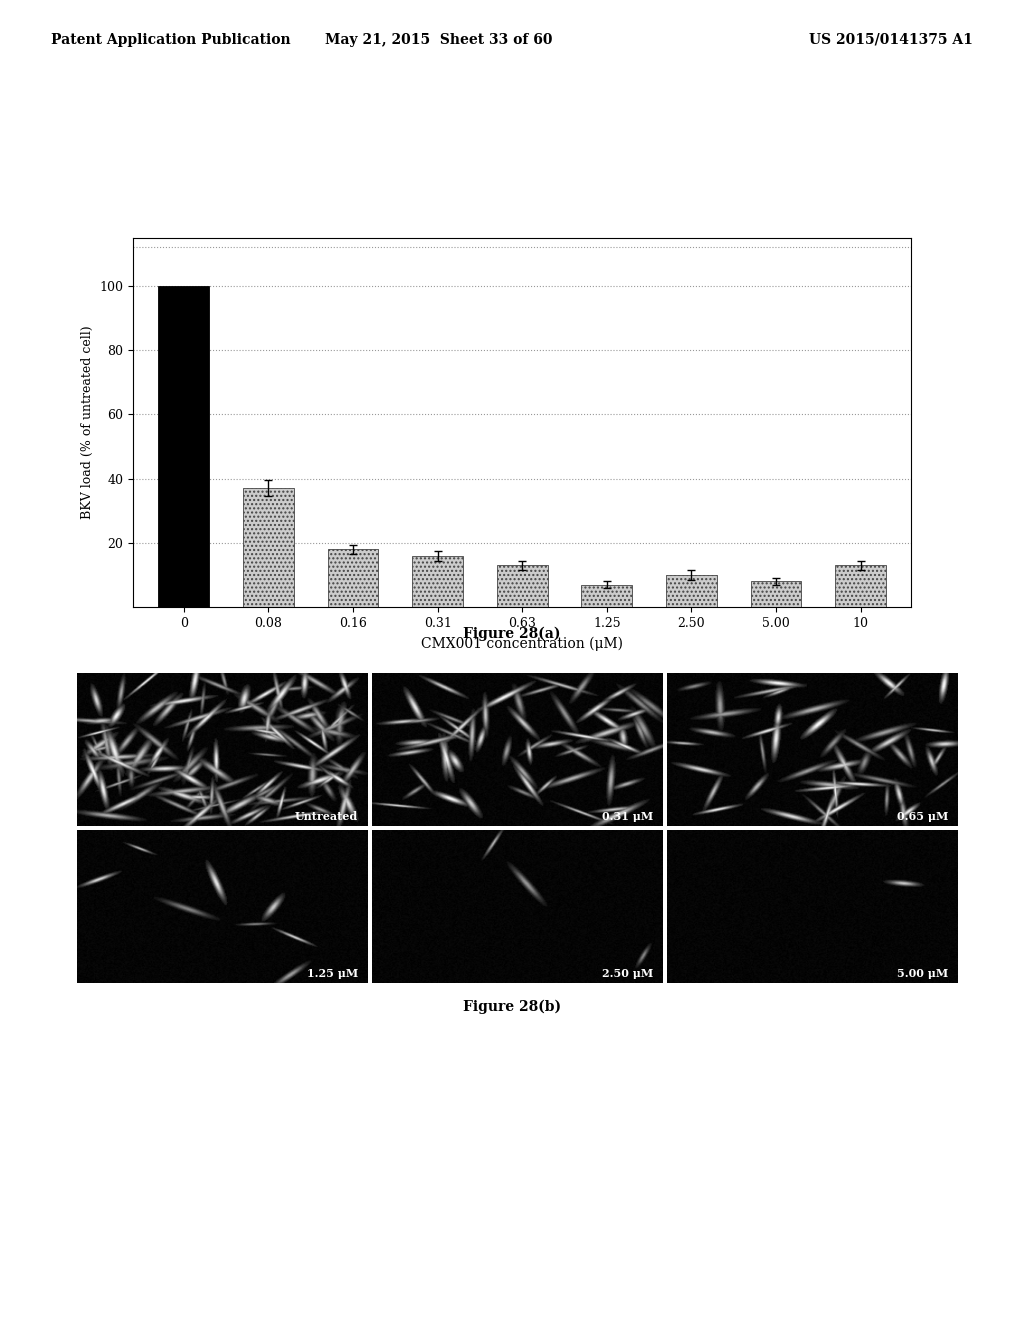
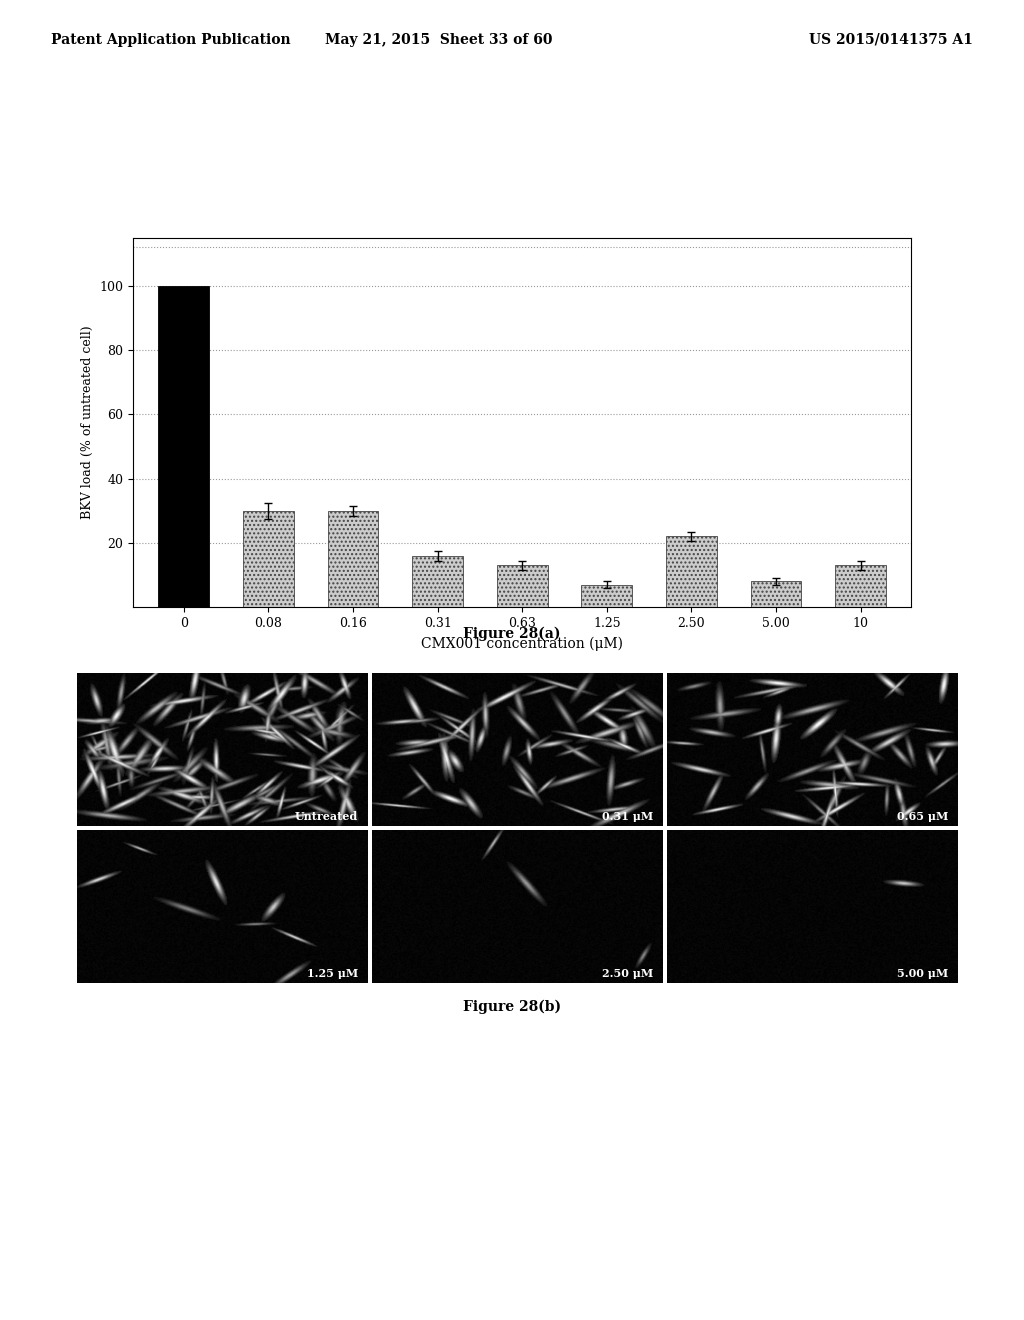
0.08: 37 -> 30
0.16: 18 -> 30
2.50: 10 -> 22
